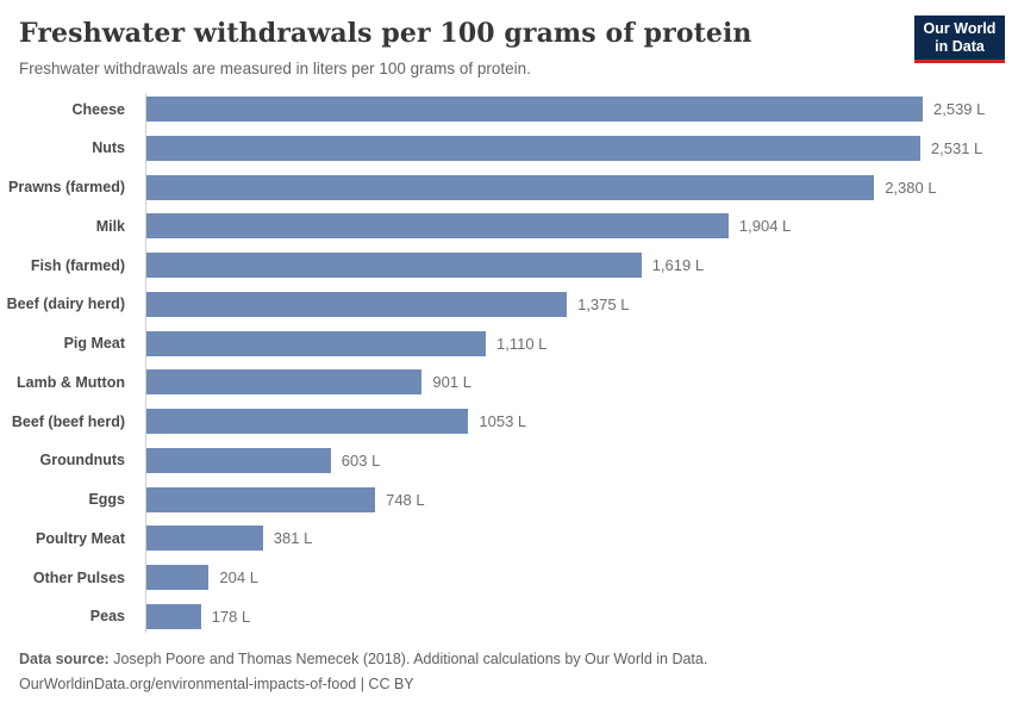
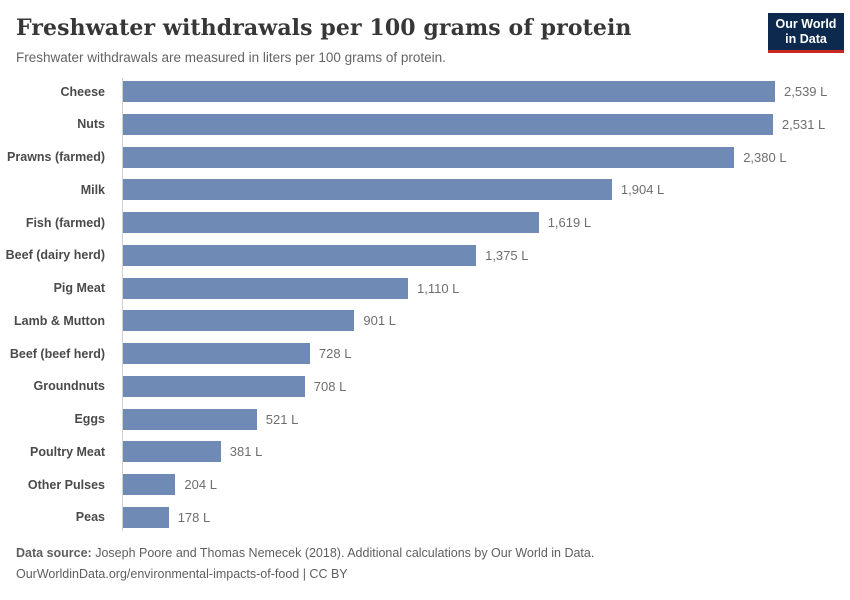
Beef (beef herd): 1053 -> 728
Groundnuts: 603 -> 708
Eggs: 748 -> 521
